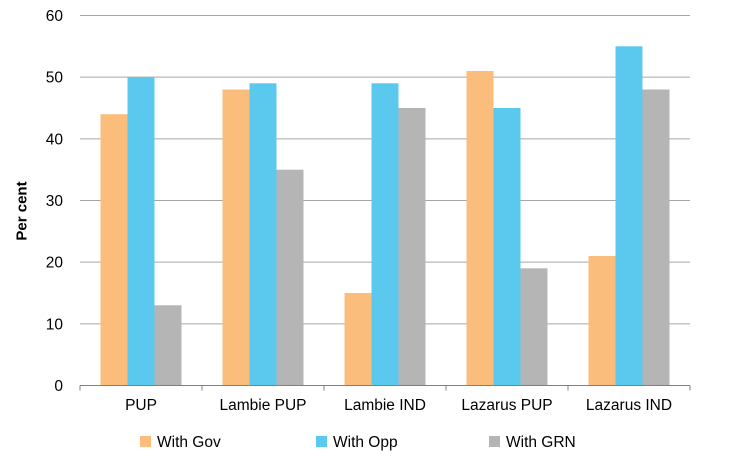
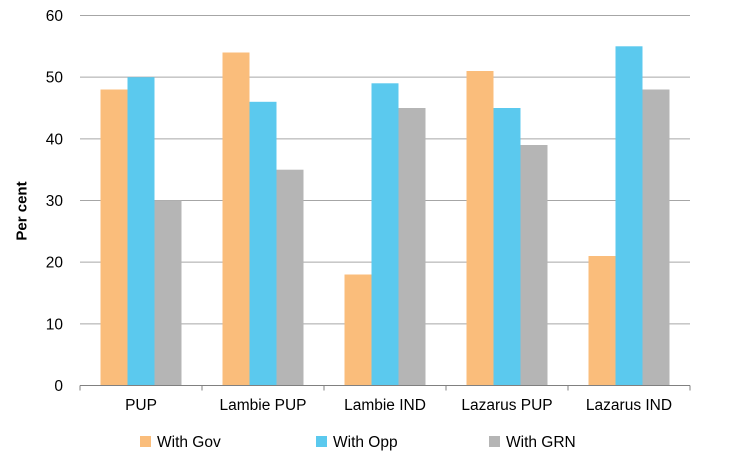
With Gov/PUP: 44 -> 48
With GRN/PUP: 13 -> 30
With Gov/Lambie PUP: 48 -> 54
With Opp/Lambie PUP: 49 -> 46
With Gov/Lambie IND: 15 -> 18
With GRN/Lazarus PUP: 19 -> 39
